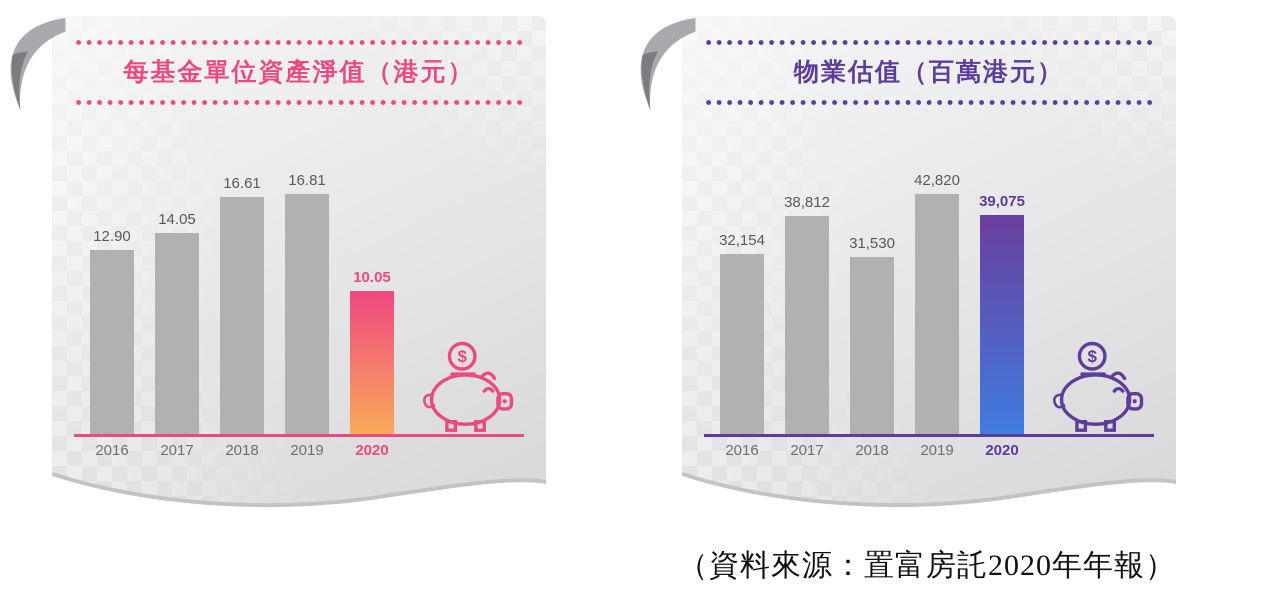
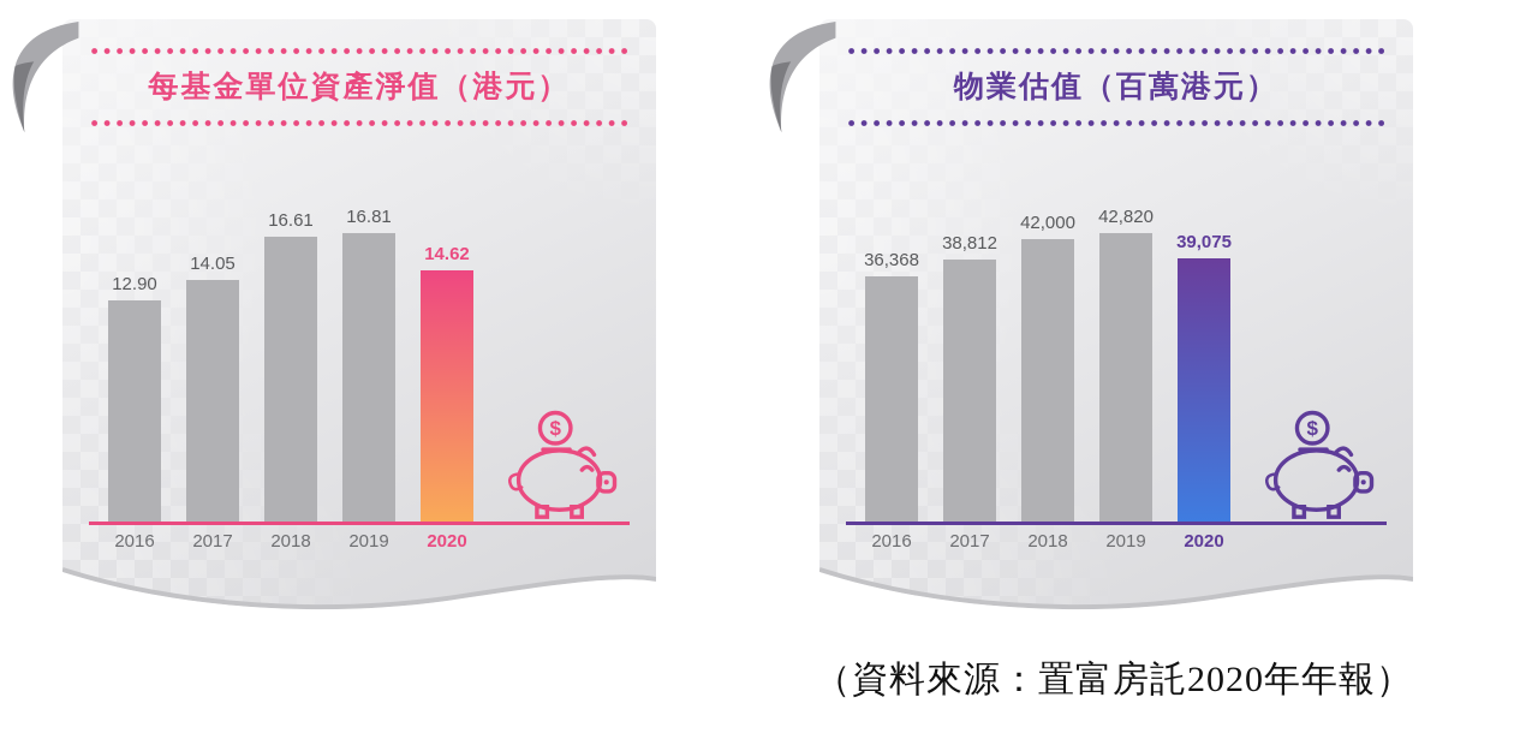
每基金單位資產淨值（港元）/2020: 10.05 -> 14.62
物業估值（百萬港元）/2016: 32,154 -> 36,368
物業估值（百萬港元）/2018: 31,530 -> 42,000
